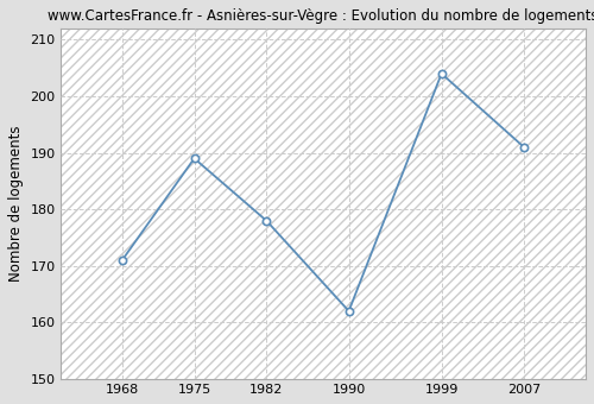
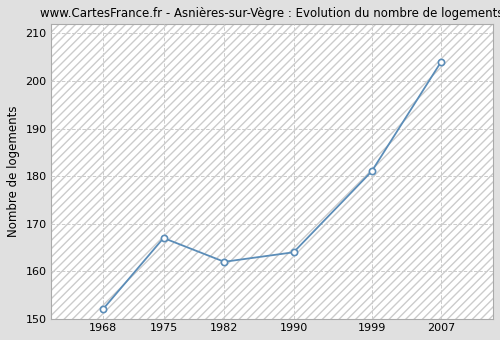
1968: 171 -> 152
1975: 189 -> 167
1982: 178 -> 162
1990: 162 -> 164
1999: 204 -> 181
2007: 191 -> 204
